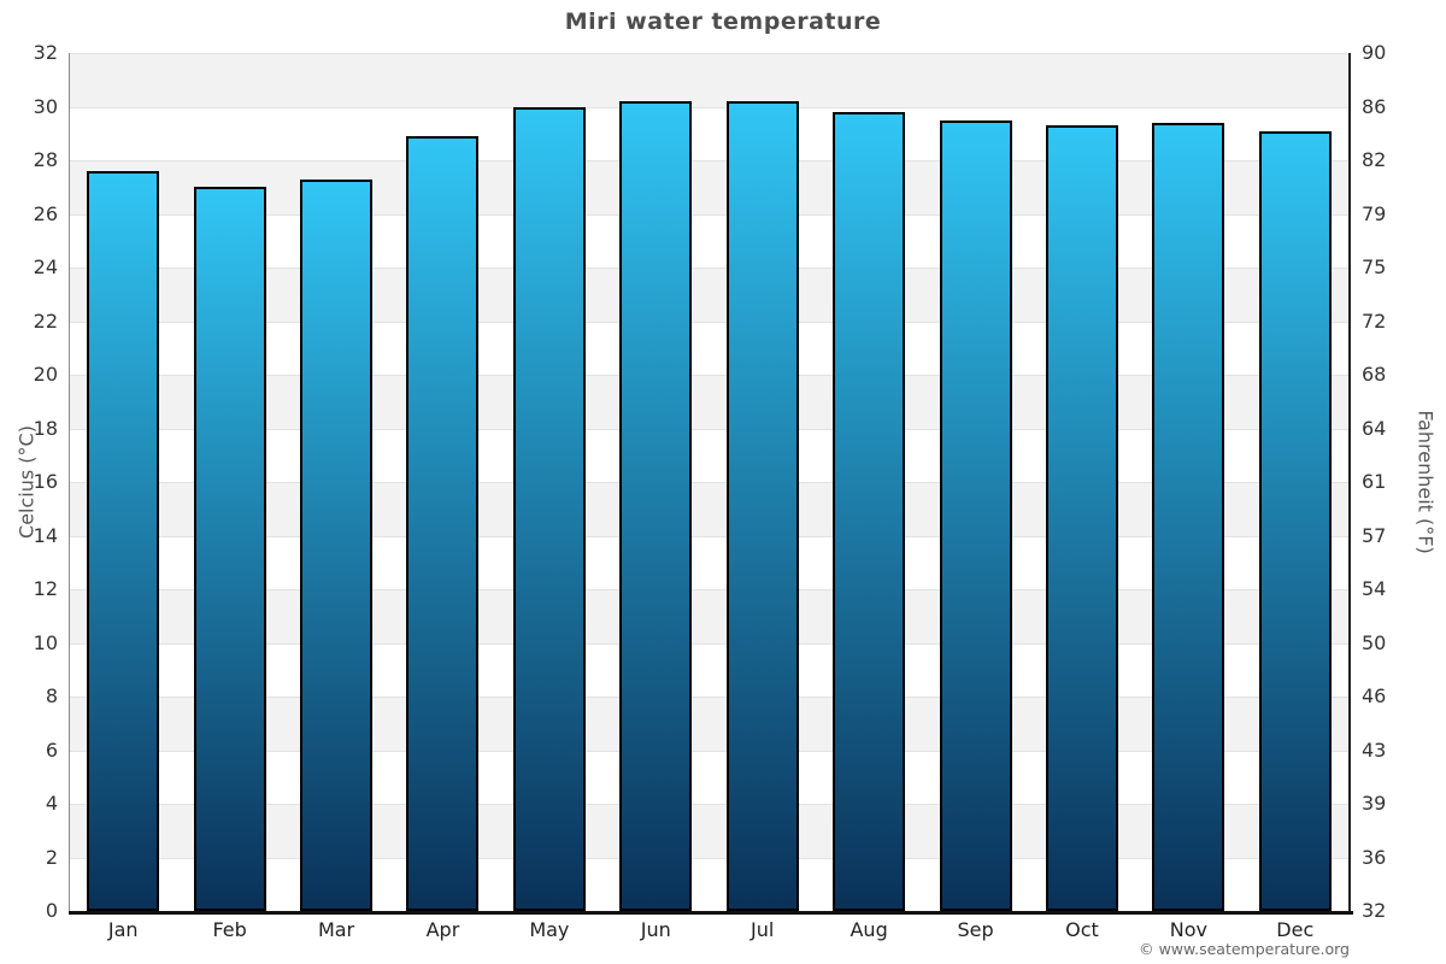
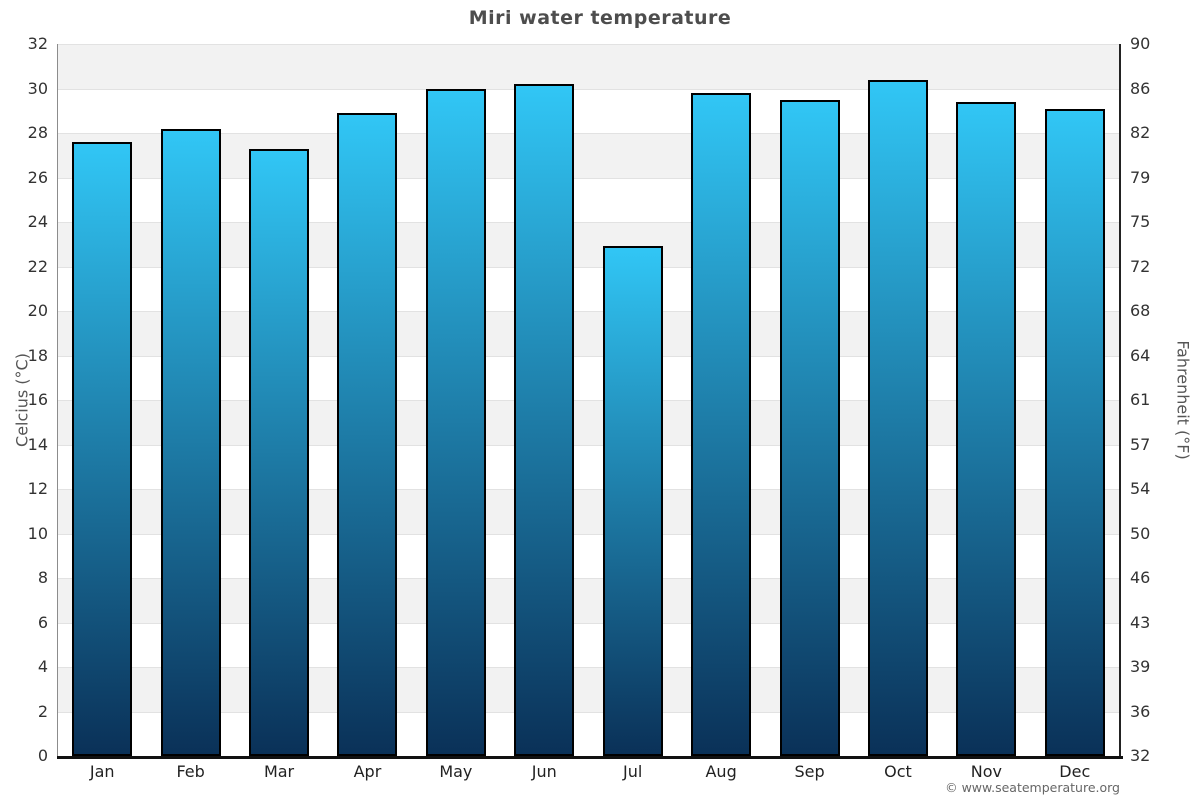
Feb: 27.0 -> 28.2
Jul: 30.2 -> 22.9
Oct: 29.3 -> 30.4
